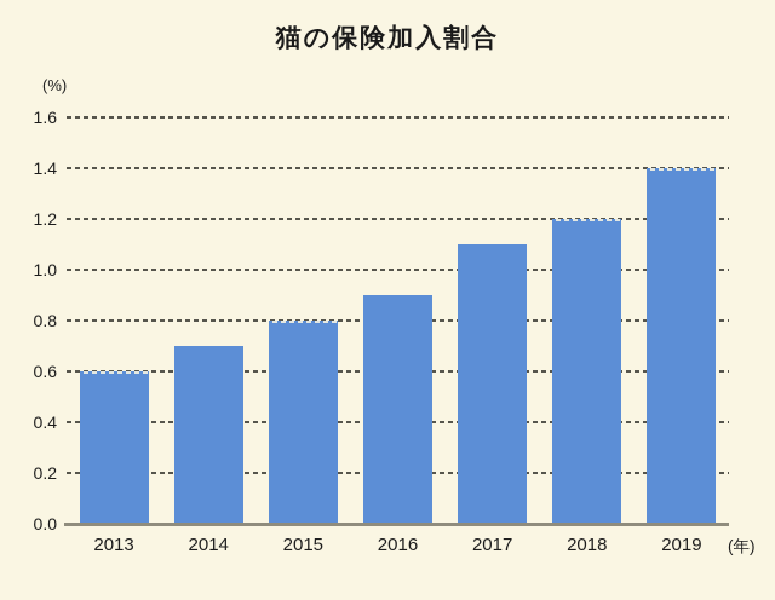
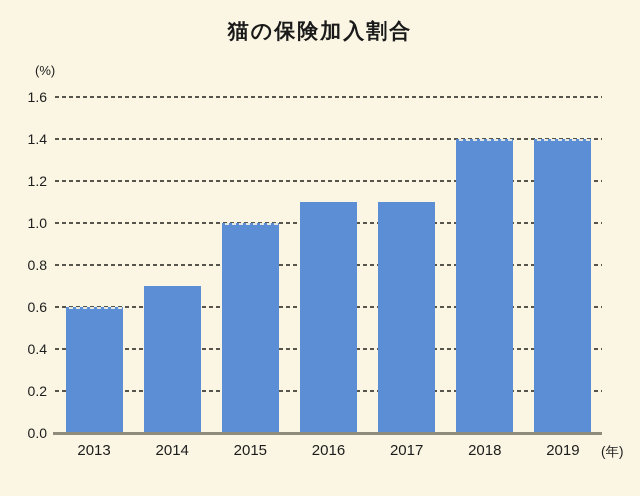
2015: 0.8 -> 1.0
2016: 0.9 -> 1.1
2018: 1.2 -> 1.4
